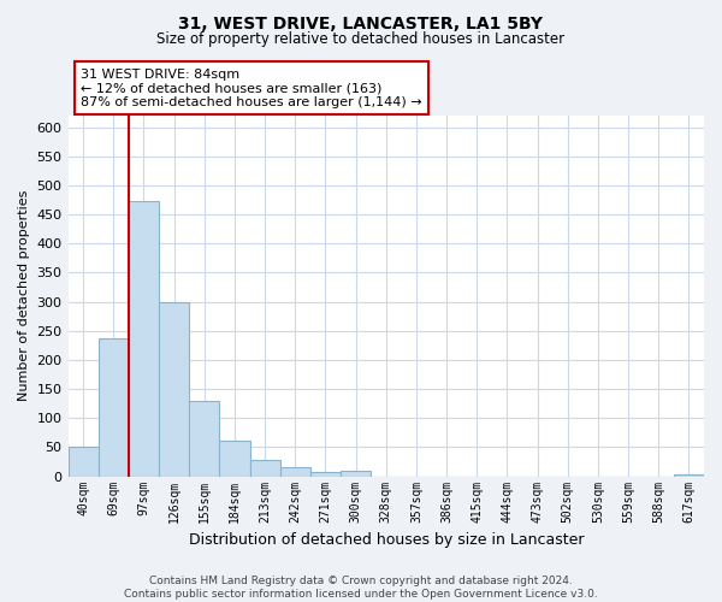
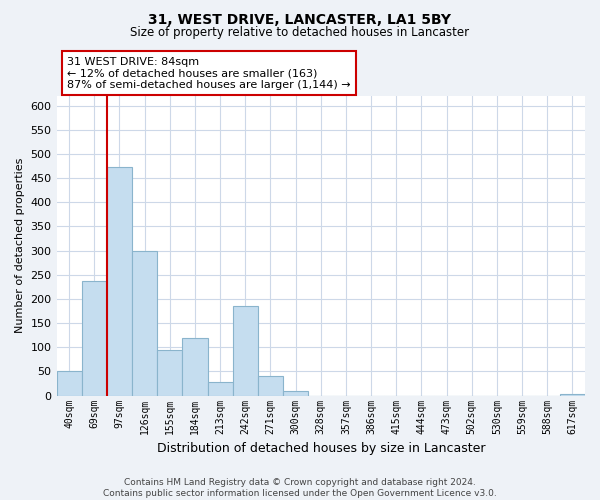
155sqm: 130 -> 95
184sqm: 62 -> 120
242sqm: 15 -> 185
271sqm: 8 -> 40
